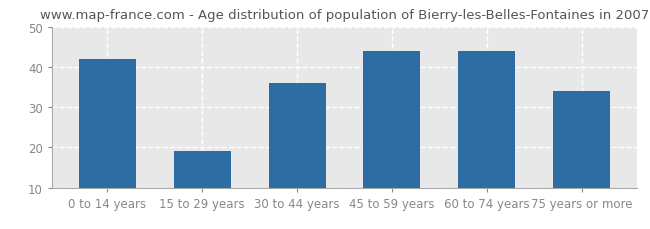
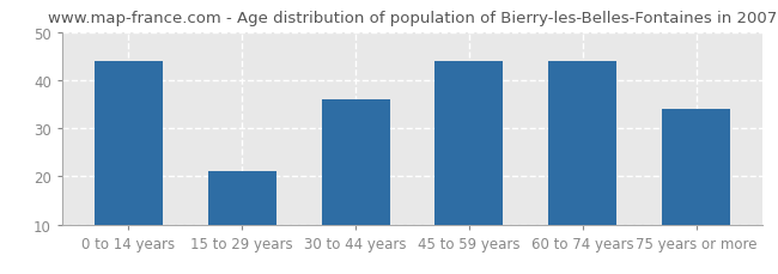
0 to 14 years: 42 -> 44
15 to 29 years: 19 -> 21
